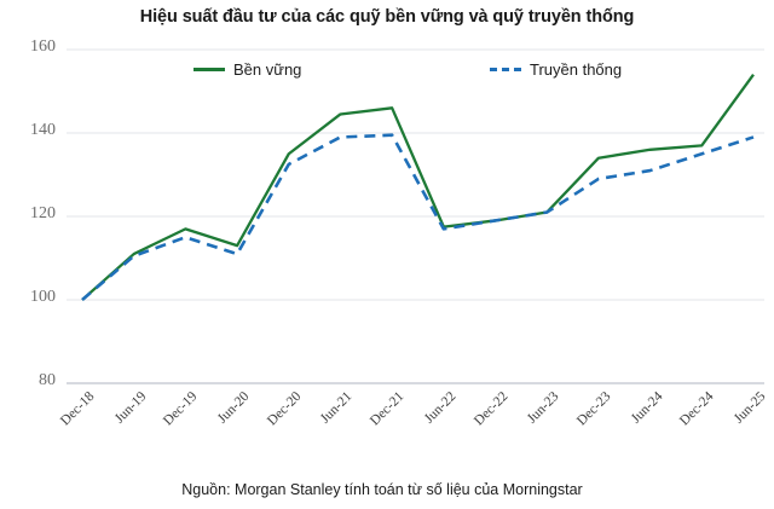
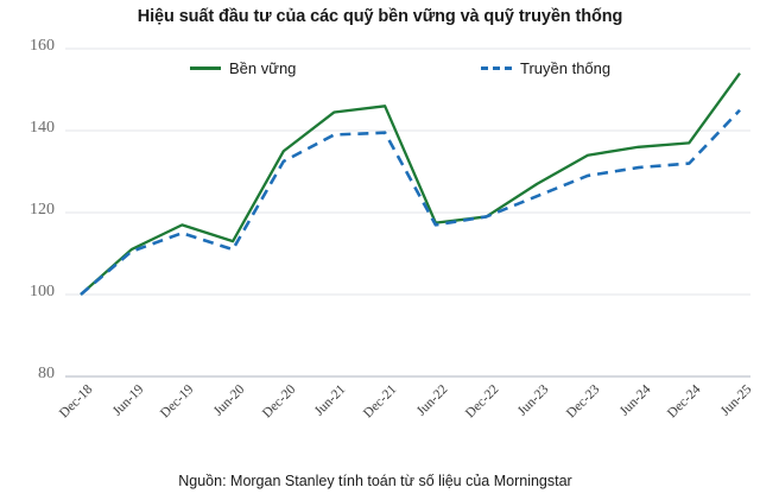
Bền vững/Jun-23: 121 -> 127
Truyền thống/Jun-23: 121 -> 124
Truyền thống/Dec-24: 135 -> 132
Truyền thống/Jun-25: 139 -> 145
